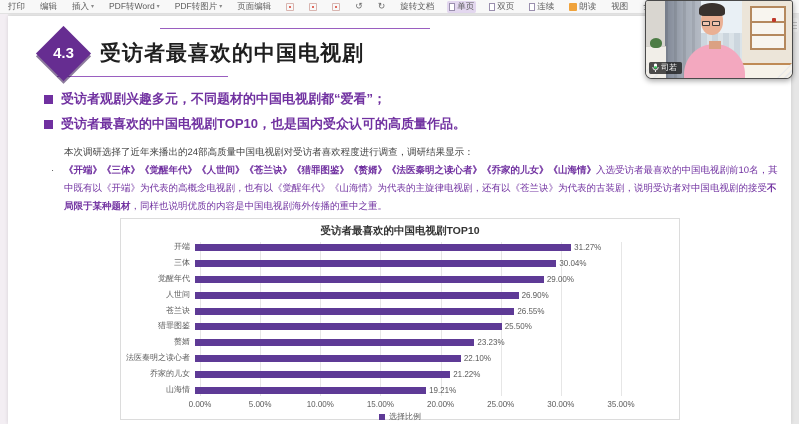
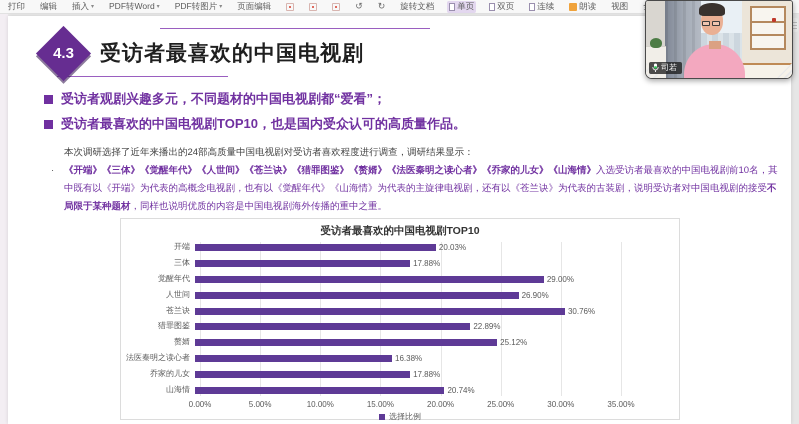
开端: 31.27% -> 20.03%
三体: 30.04% -> 17.88%
苍兰诀: 26.55% -> 30.76%
猎罪图鉴: 25.50% -> 22.89%
赘婿: 23.23% -> 25.12%
法医秦明之读心者: 22.10% -> 16.38%
乔家的儿女: 21.22% -> 17.88%
山海情: 19.21% -> 20.74%
